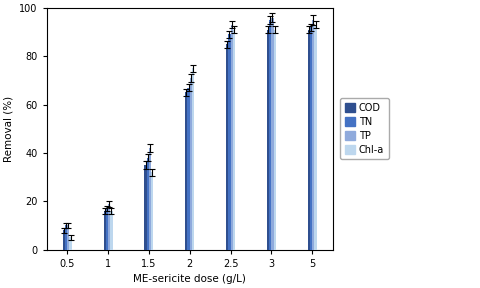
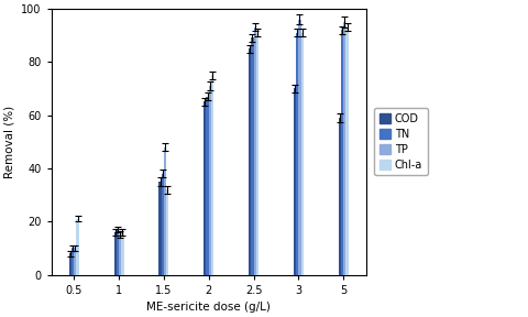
Chl-a/0.5: 5 -> 21
TP/1: 19 -> 15
TP/1.5: 42 -> 48
COD/3: 91 -> 70
TN/3: 95 -> 91
COD/5: 91 -> 59
